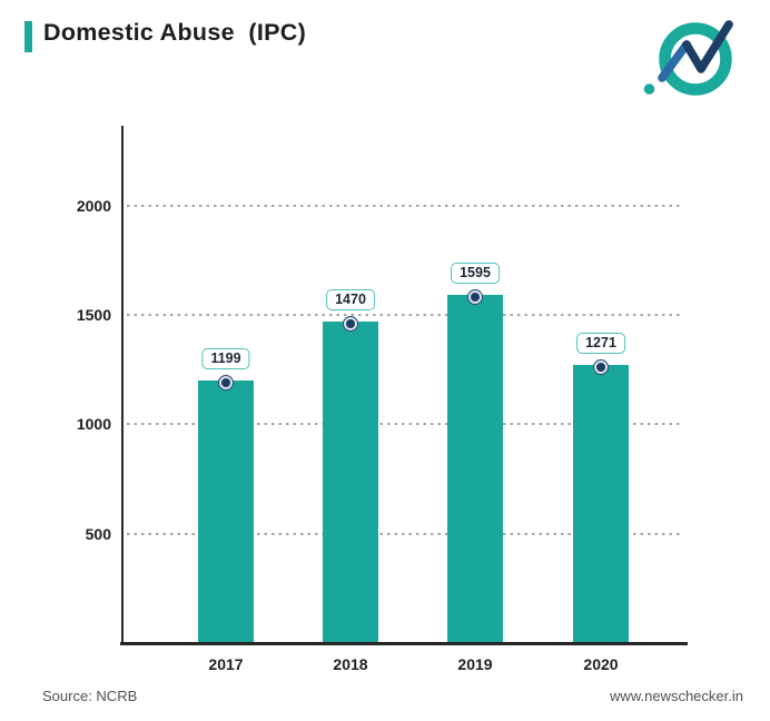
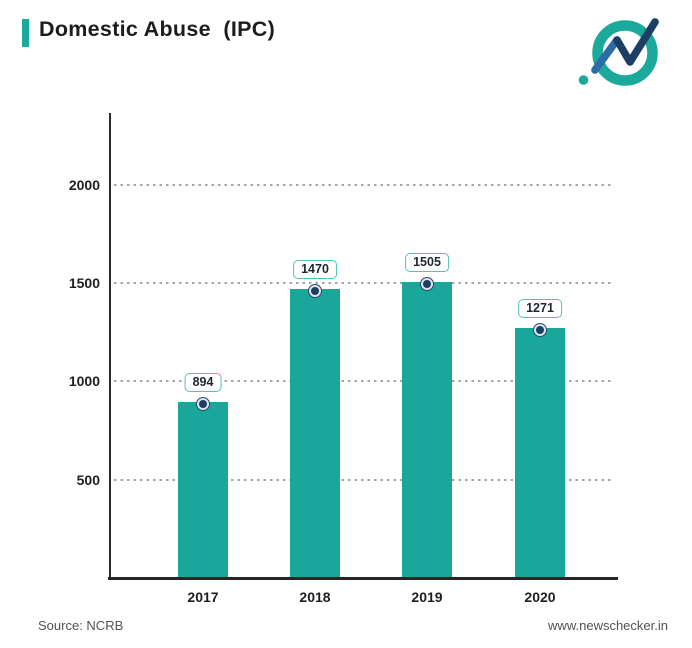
2017: 1199 -> 894
2019: 1595 -> 1505
